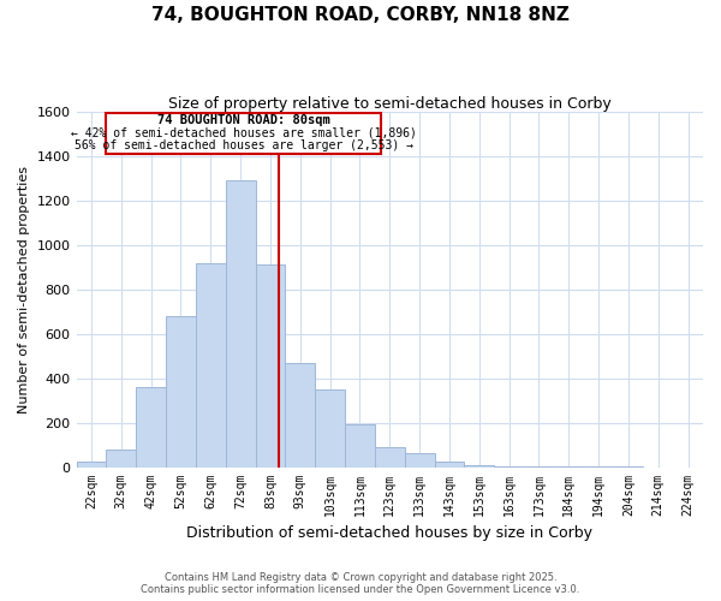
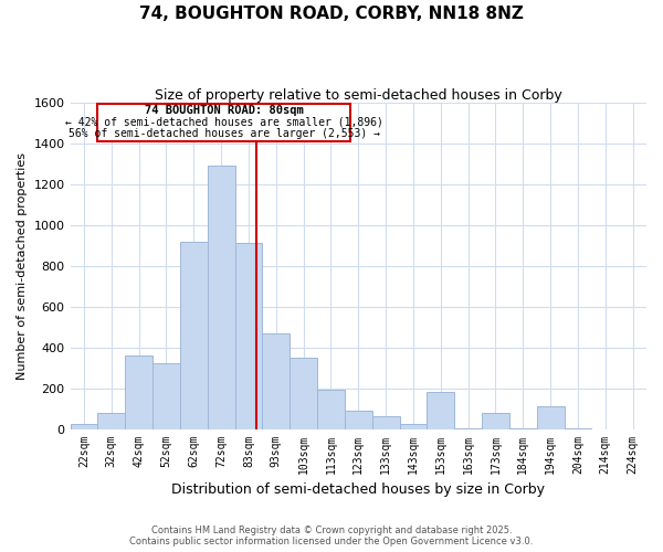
52sqm: 680 -> 320
153sqm: 10 -> 180
173sqm: 0 -> 80
194sqm: 0 -> 110
